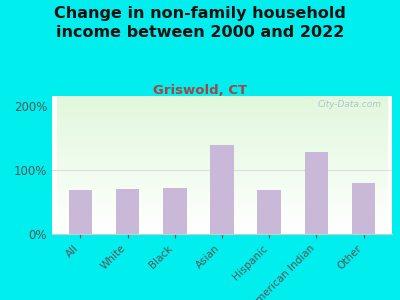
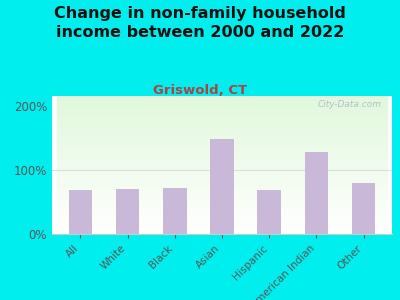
Asian: 138% -> 148%
